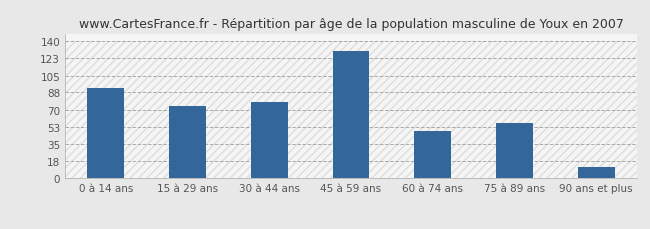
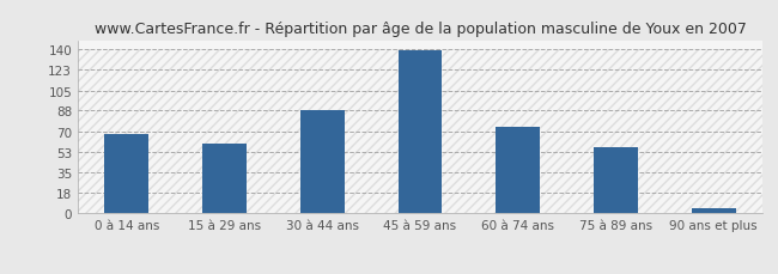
0 à 14 ans: 92 -> 68
15 à 29 ans: 74 -> 60
30 à 44 ans: 78 -> 88
45 à 59 ans: 130 -> 139
60 à 74 ans: 48 -> 74
90 ans et plus: 12 -> 5
